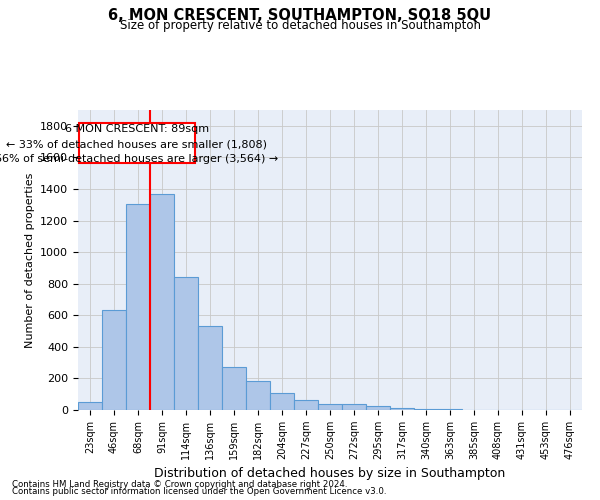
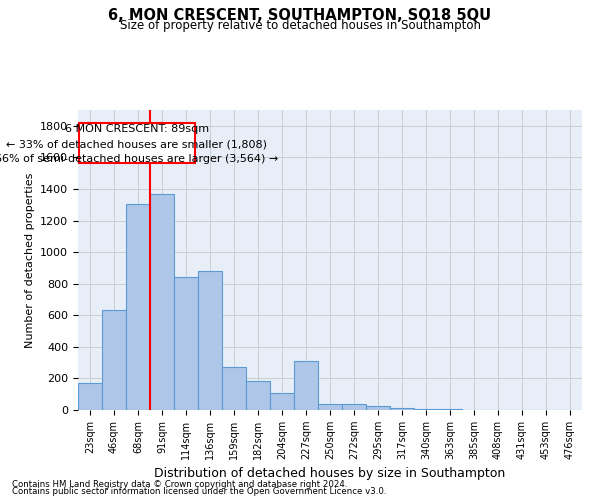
23sqm: 50 -> 170
136sqm: 530 -> 880
227sqm: 60 -> 310
